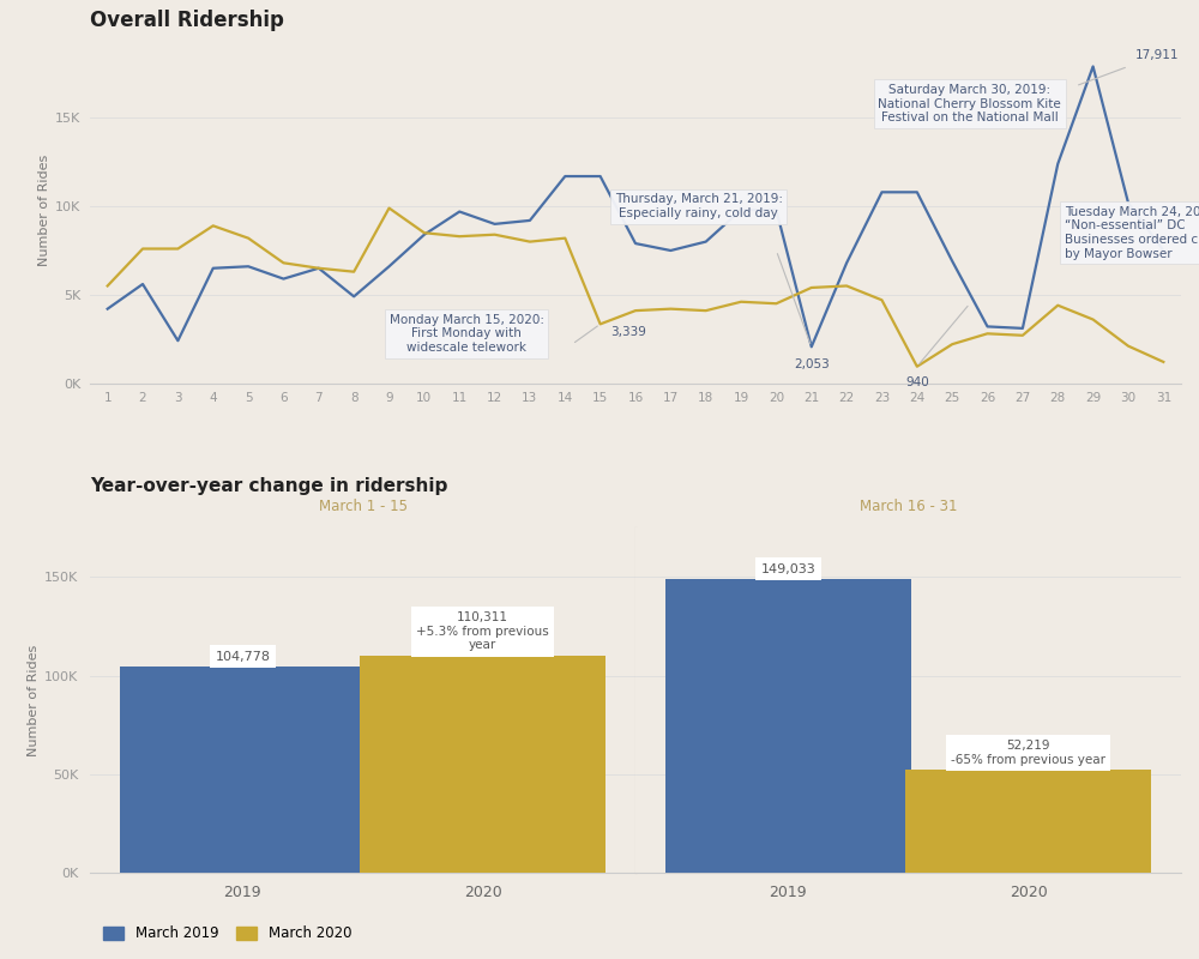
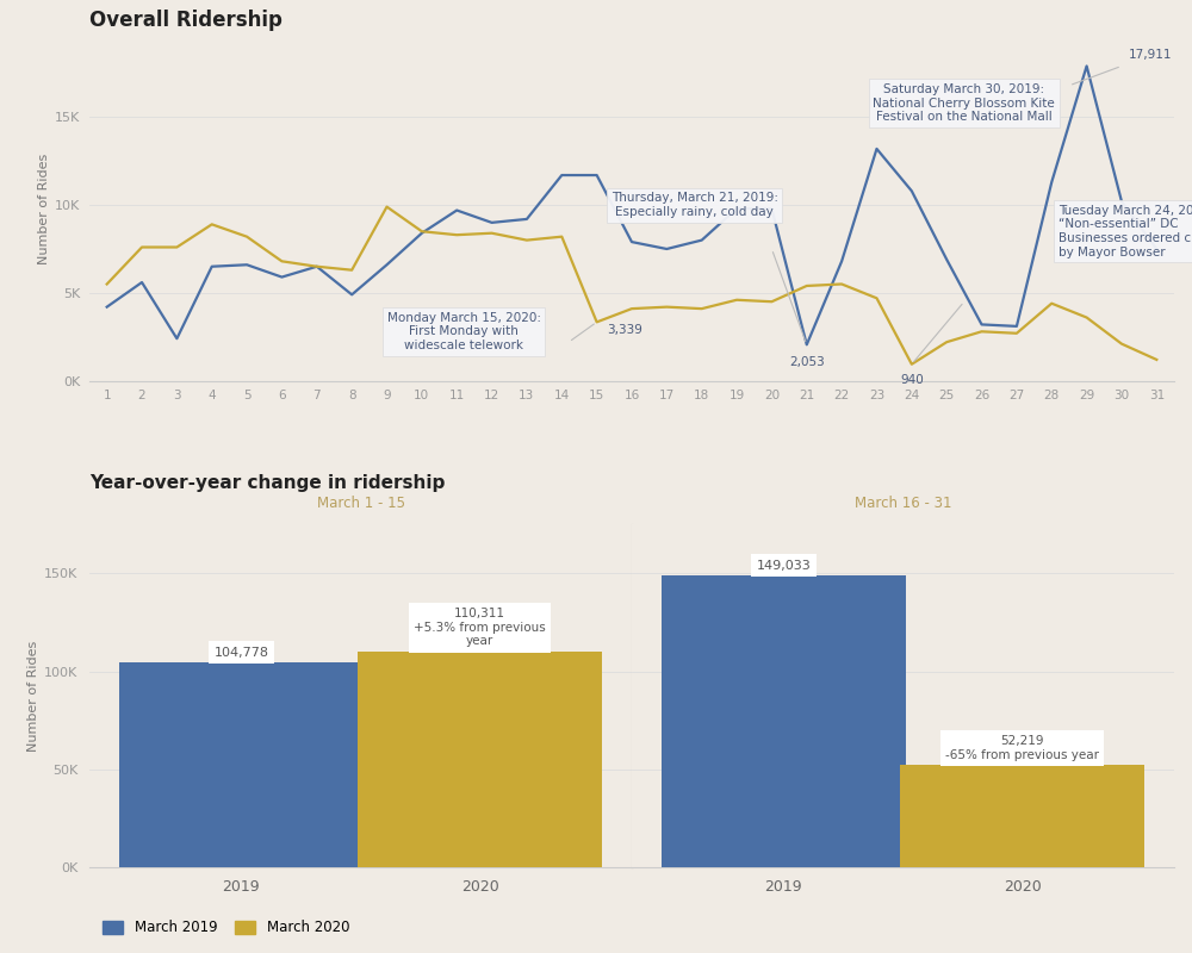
Overall Ridership/March 2019/23: 10.8K -> 13.2K
Overall Ridership/March 2019/28: 12.4K -> 11.3K
